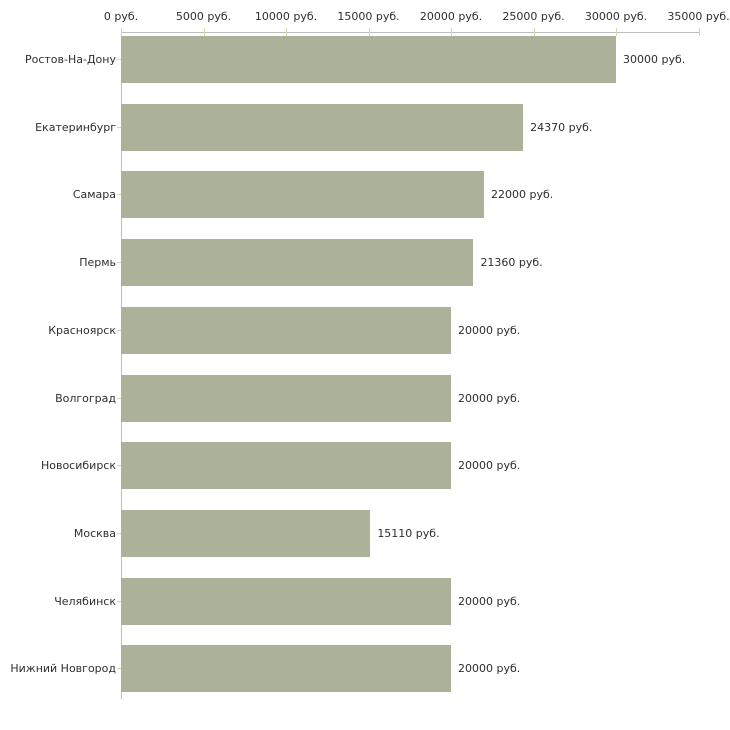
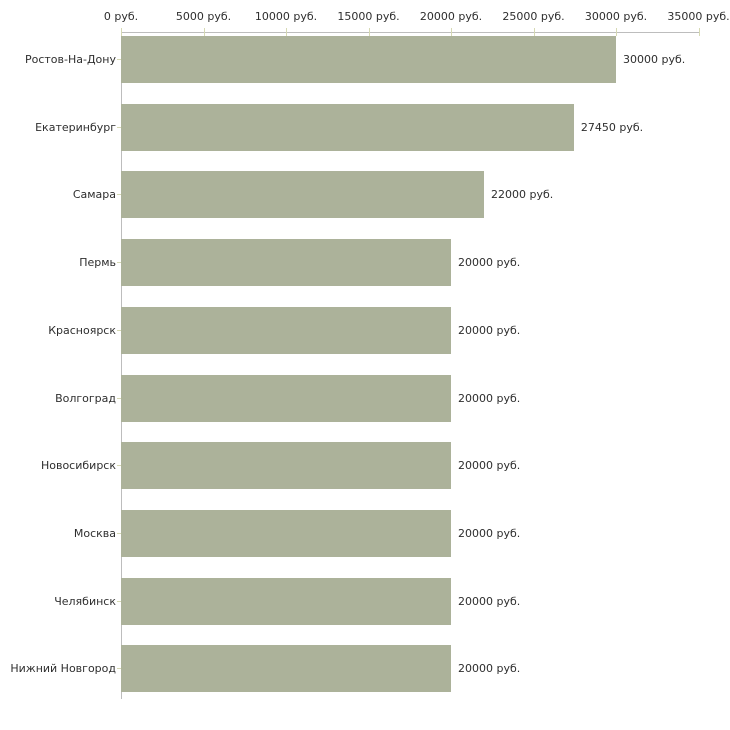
Екатеринбург: 24370 -> 27450
Пермь: 21360 -> 20000
Москва: 15110 -> 20000
